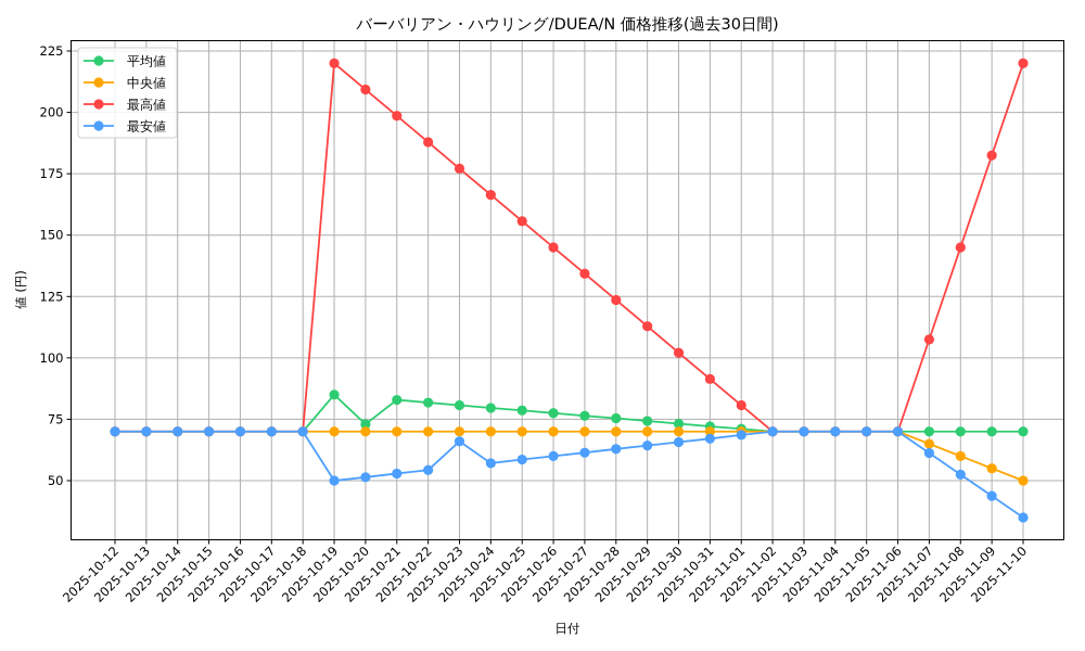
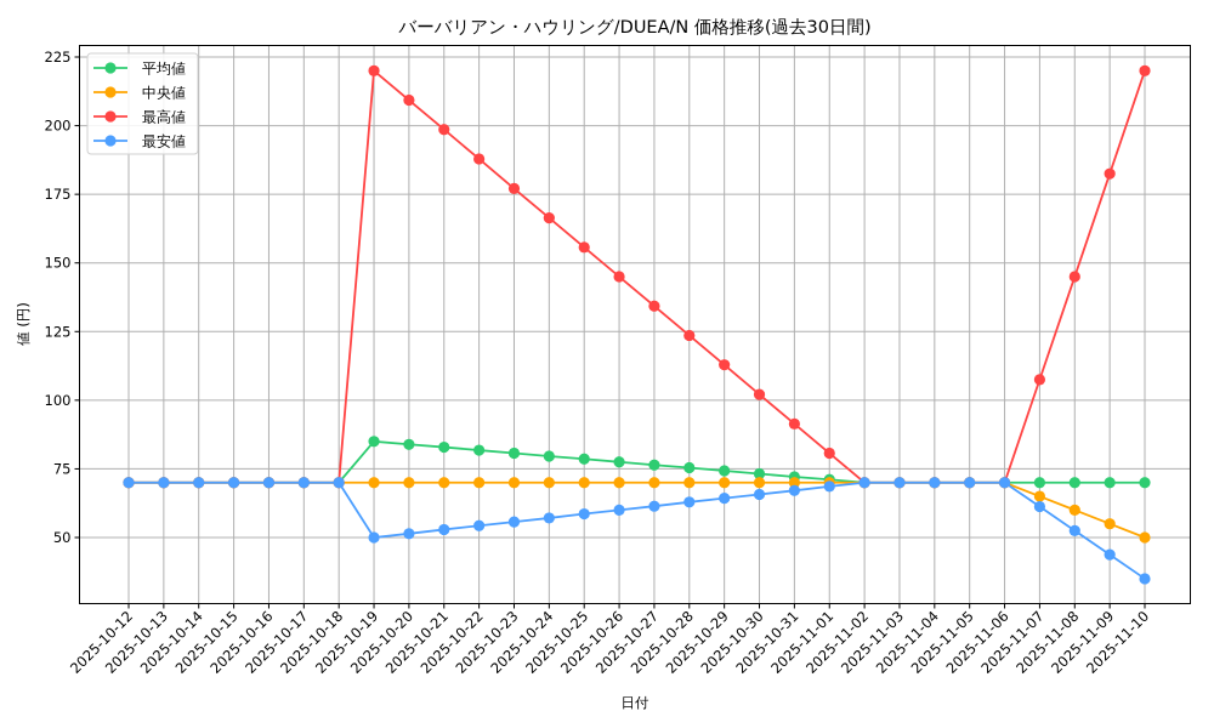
平均値/2025-10-20: 73 -> 84
最安値/2025-10-23: 66 -> 56
